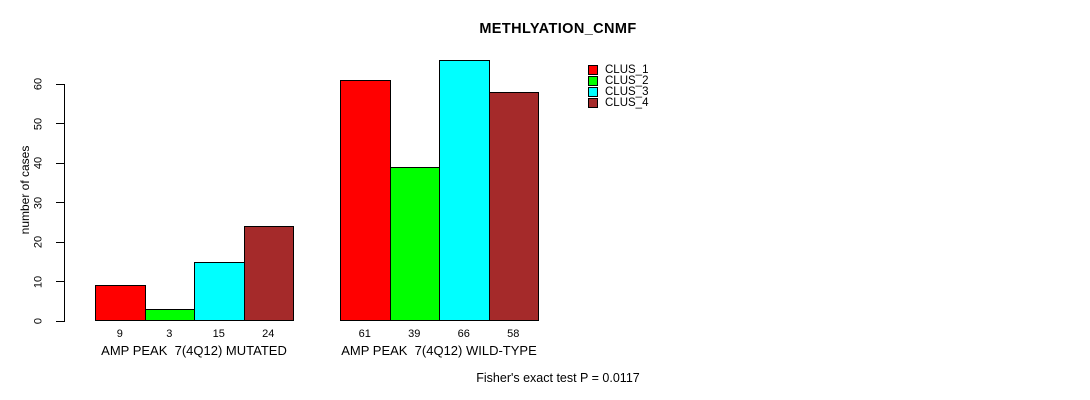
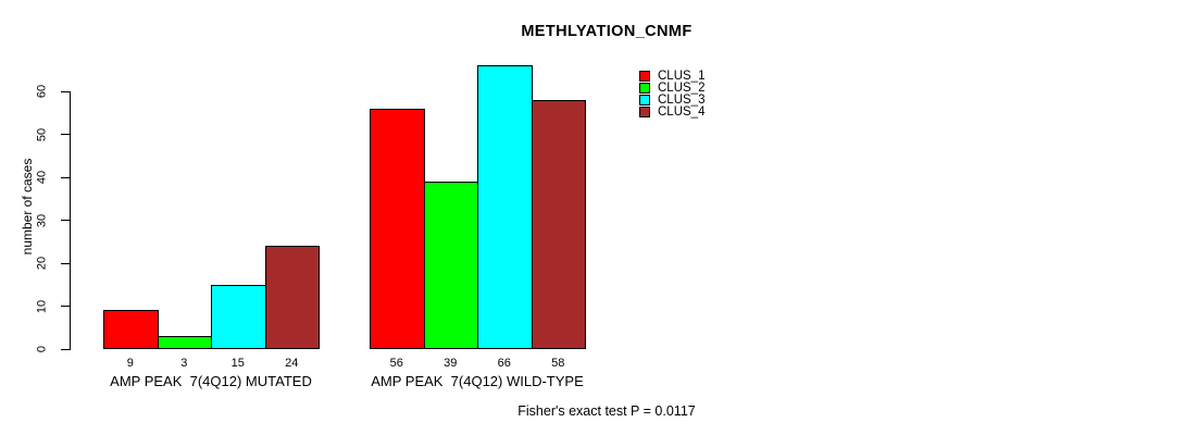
CLUS_1/AMP PEAK 7(4Q12) WILD-TYPE: 61 -> 56
